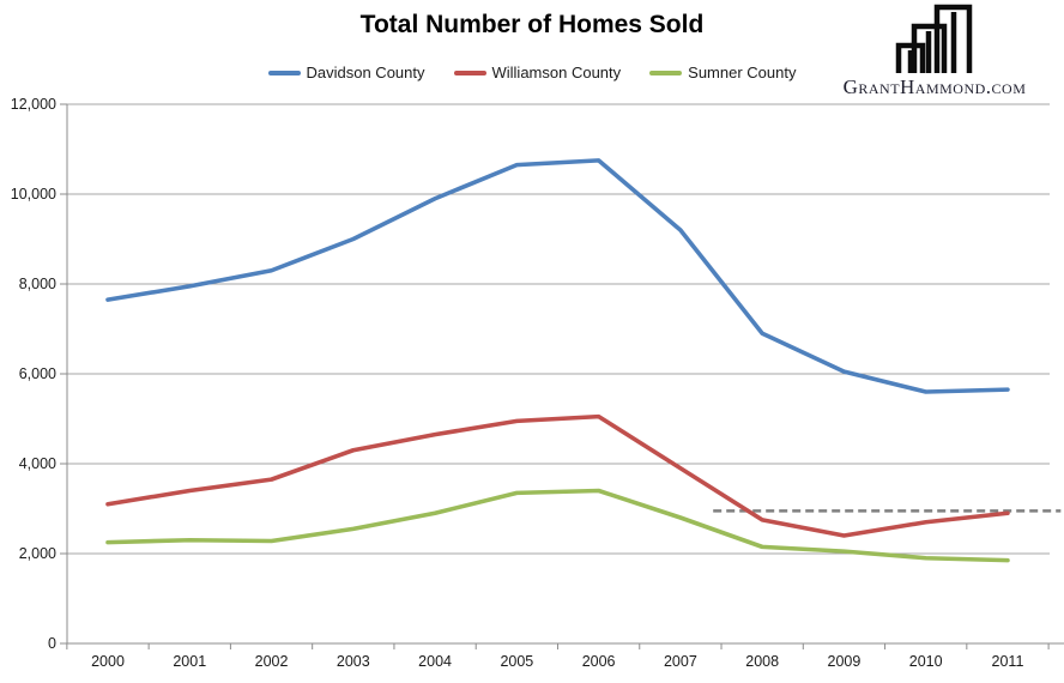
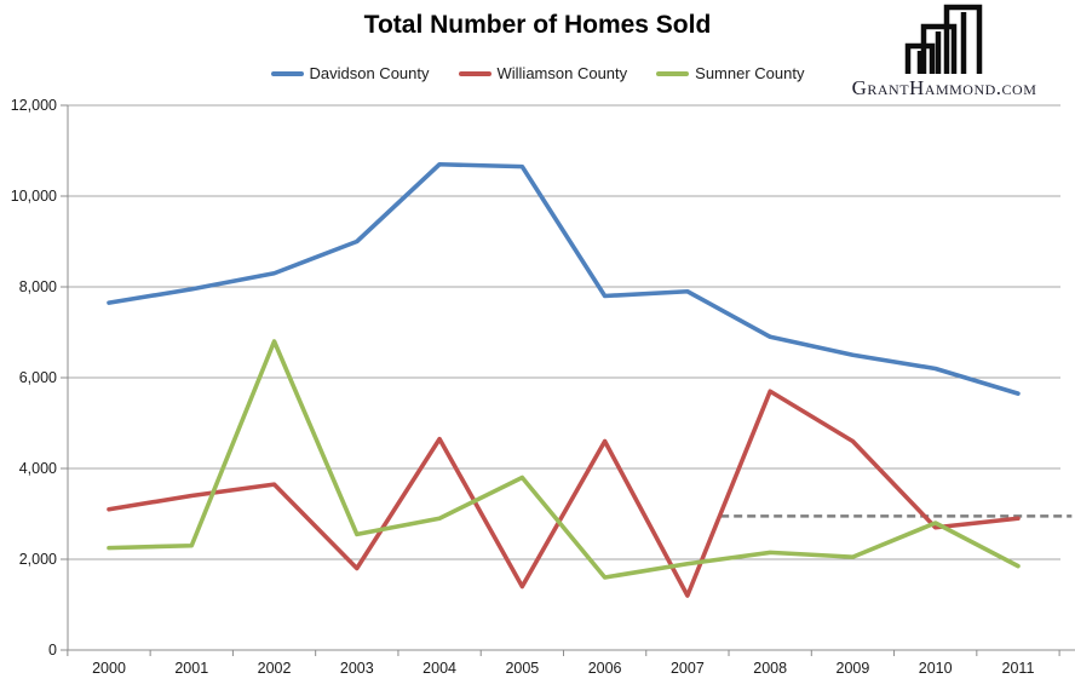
Sumner County/2002: 2300 -> 6800
Williamson County/2003: 4300 -> 1800
Davidson County/2004: 9900 -> 10700
Williamson County/2005: 5000 -> 1400
Sumner County/2005: 3400 -> 3800
Davidson County/2006: 10800 -> 7800
Williamson County/2006: 5000 -> 4600
Sumner County/2006: 3400 -> 1600
Davidson County/2007: 9200 -> 7900
Williamson County/2007: 3900 -> 1200
Sumner County/2007: 2800 -> 1900
Williamson County/2008: 2800 -> 5700
Davidson County/2009: 6000 -> 6500
Williamson County/2009: 2400 -> 4600
Davidson County/2010: 5600 -> 6200
Sumner County/2010: 1900 -> 2800
